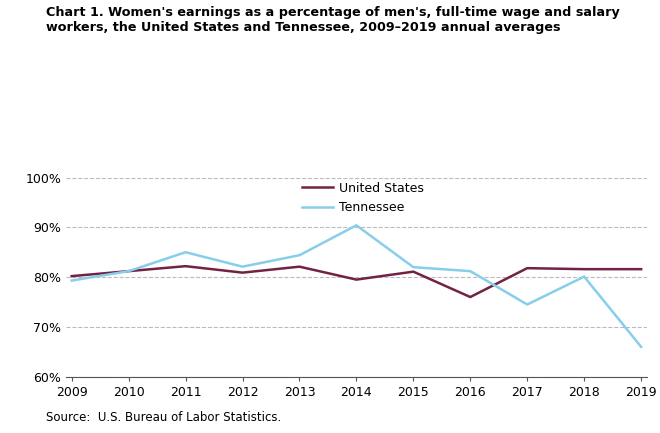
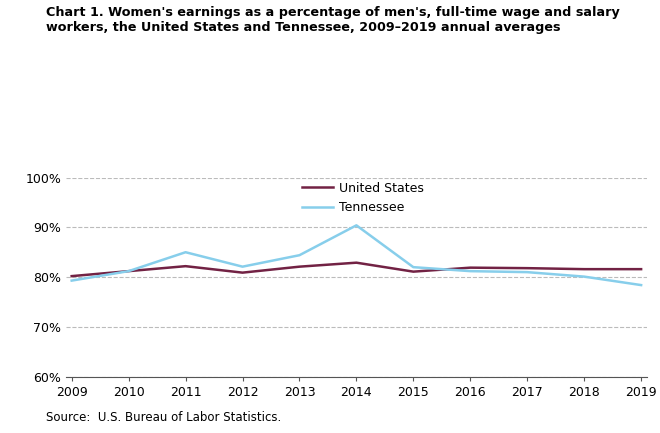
United States/2014: 79.5% -> 82.9%
United States/2016: 76.0% -> 81.9%
Tennessee/2017: 74.5% -> 81.0%
Tennessee/2019: 66.0% -> 78.4%
